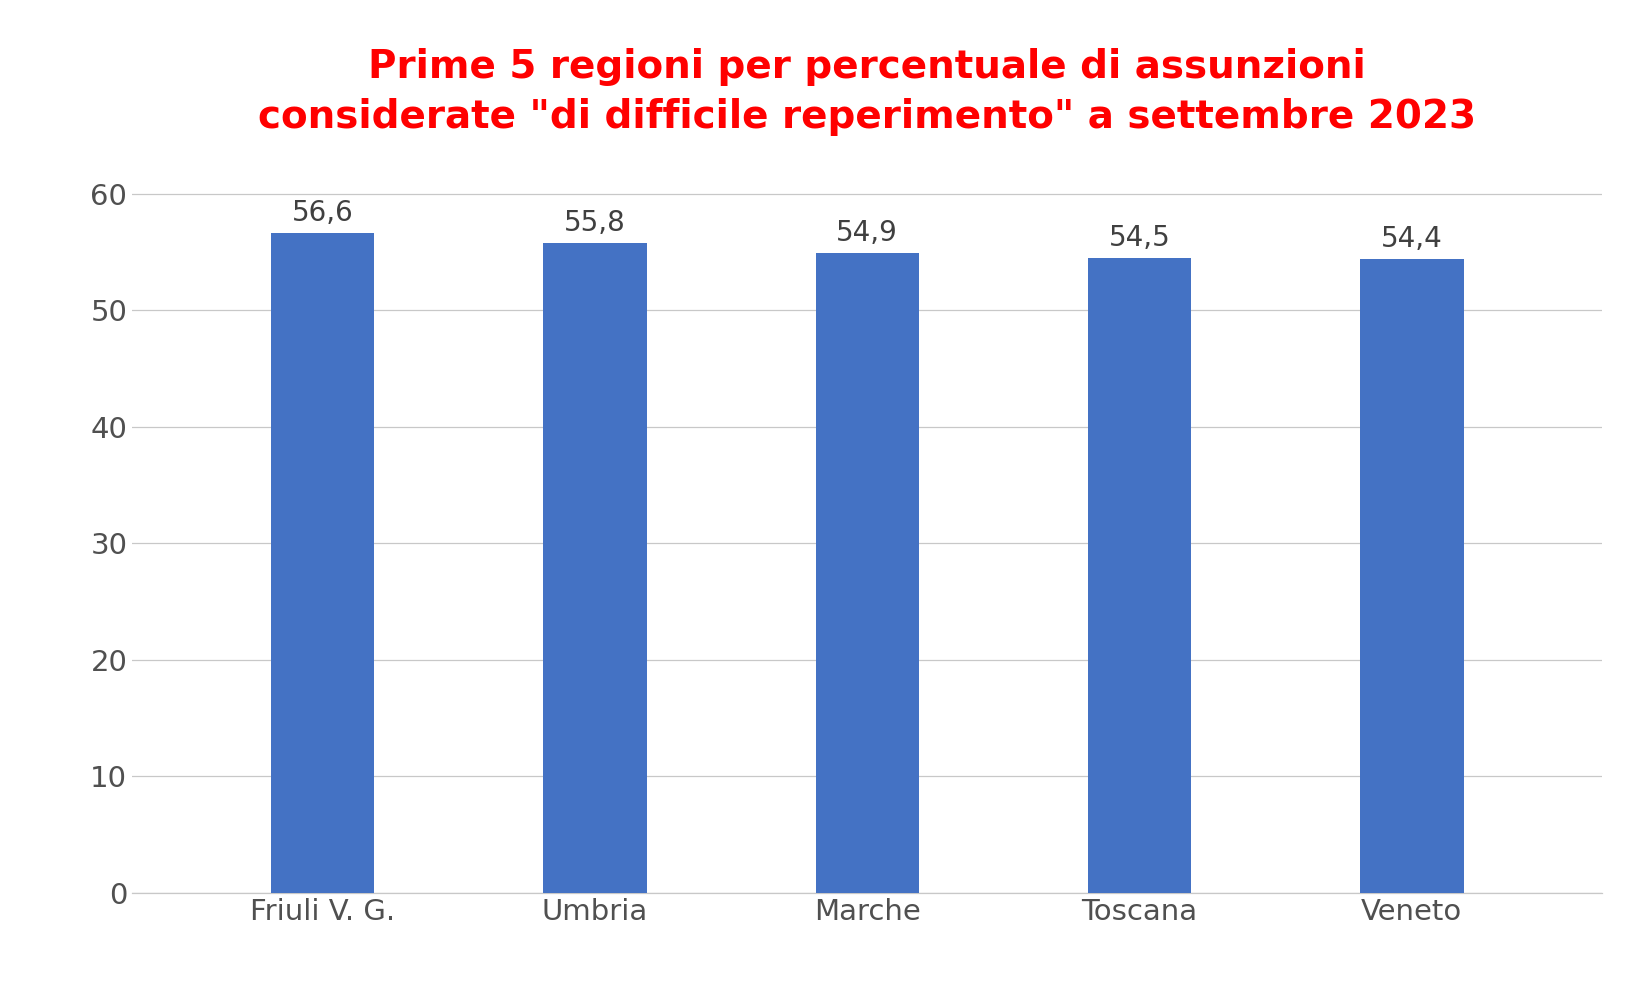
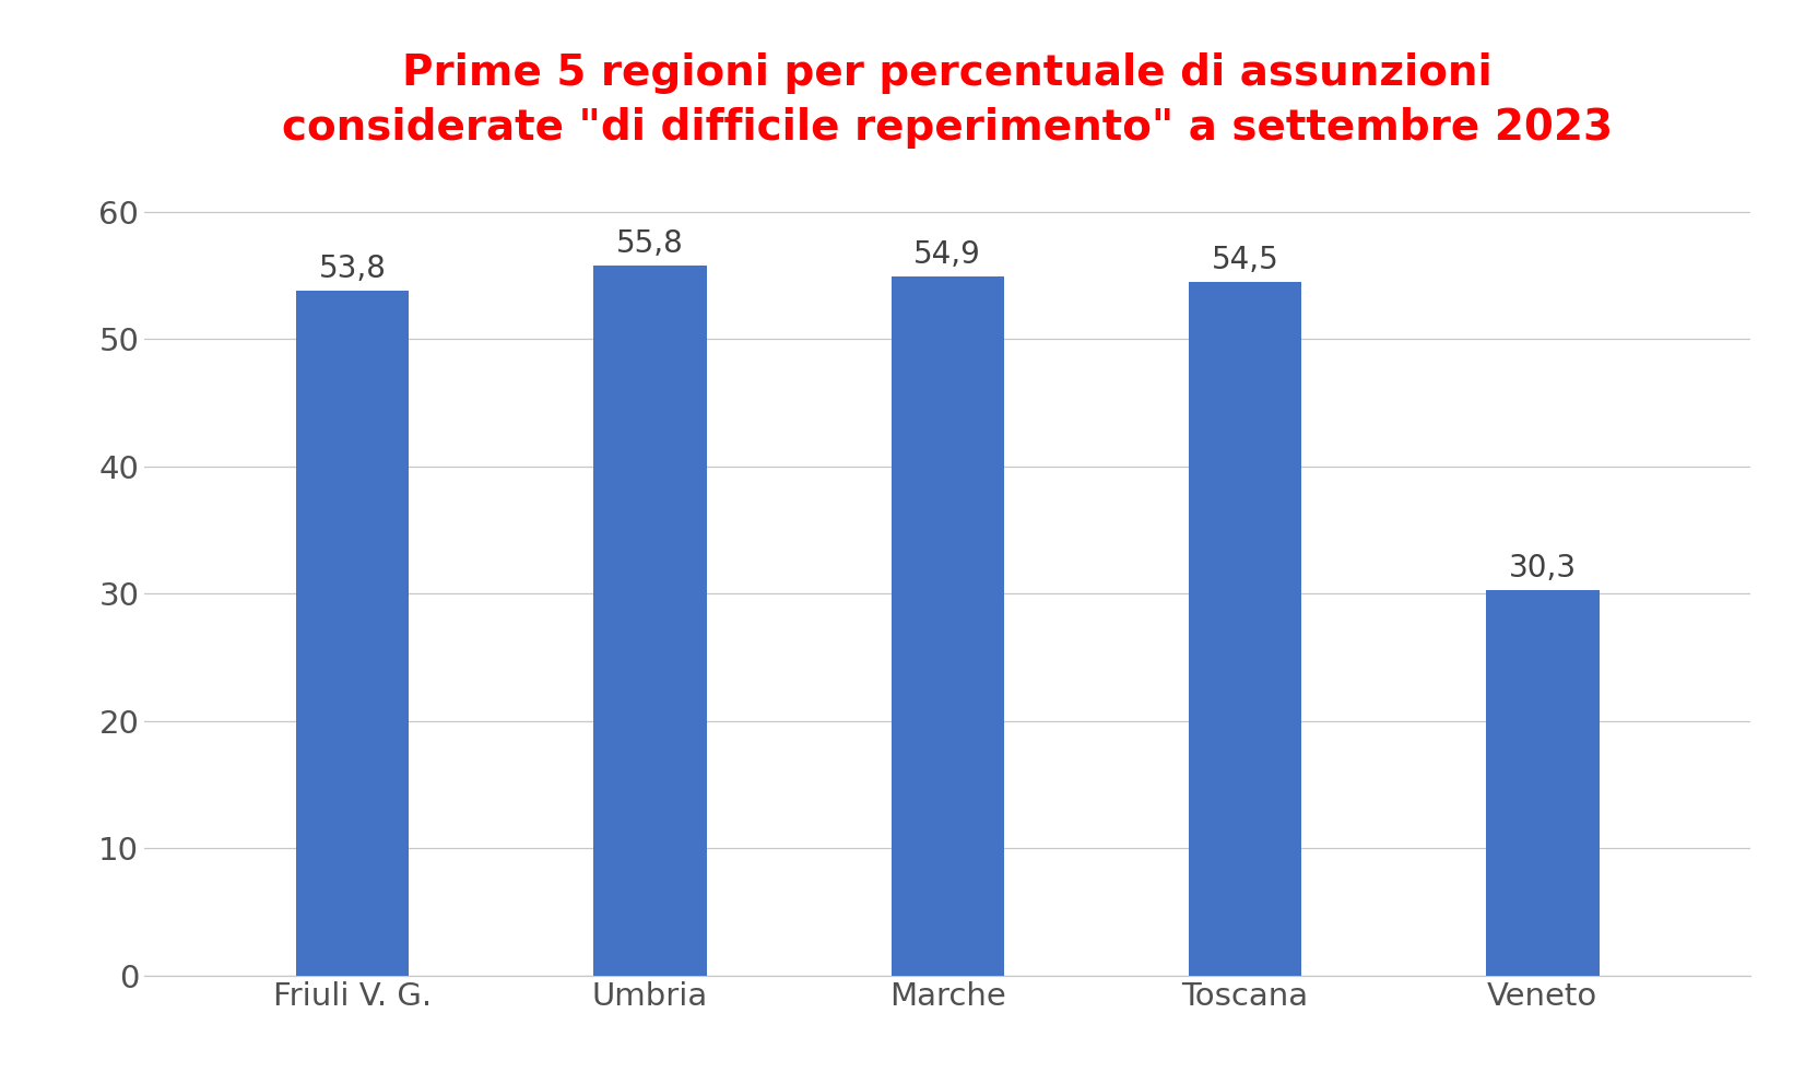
Friuli V. G.: 56,6 -> 53,8
Veneto: 54,4 -> 30,3
